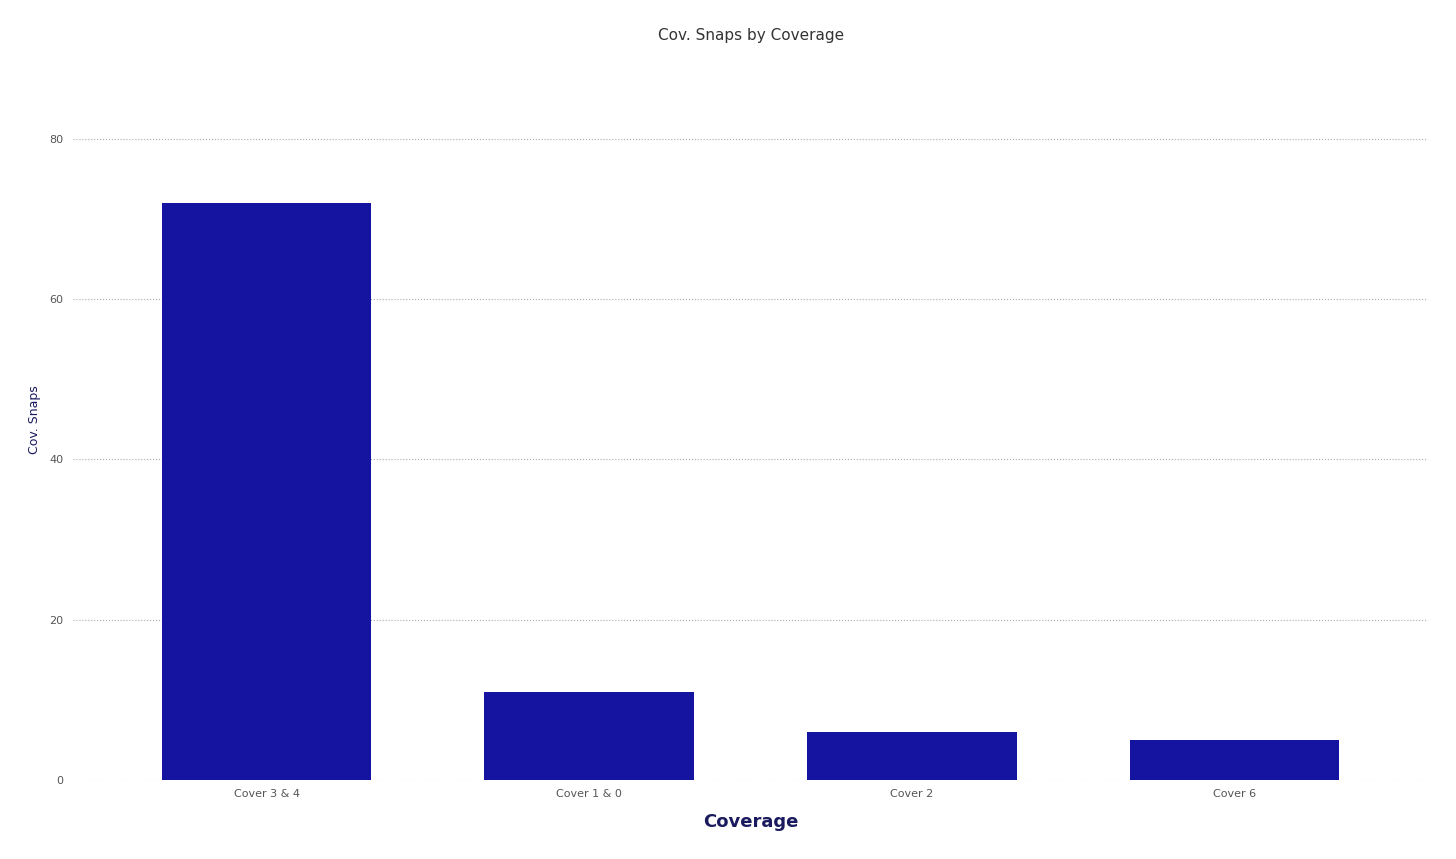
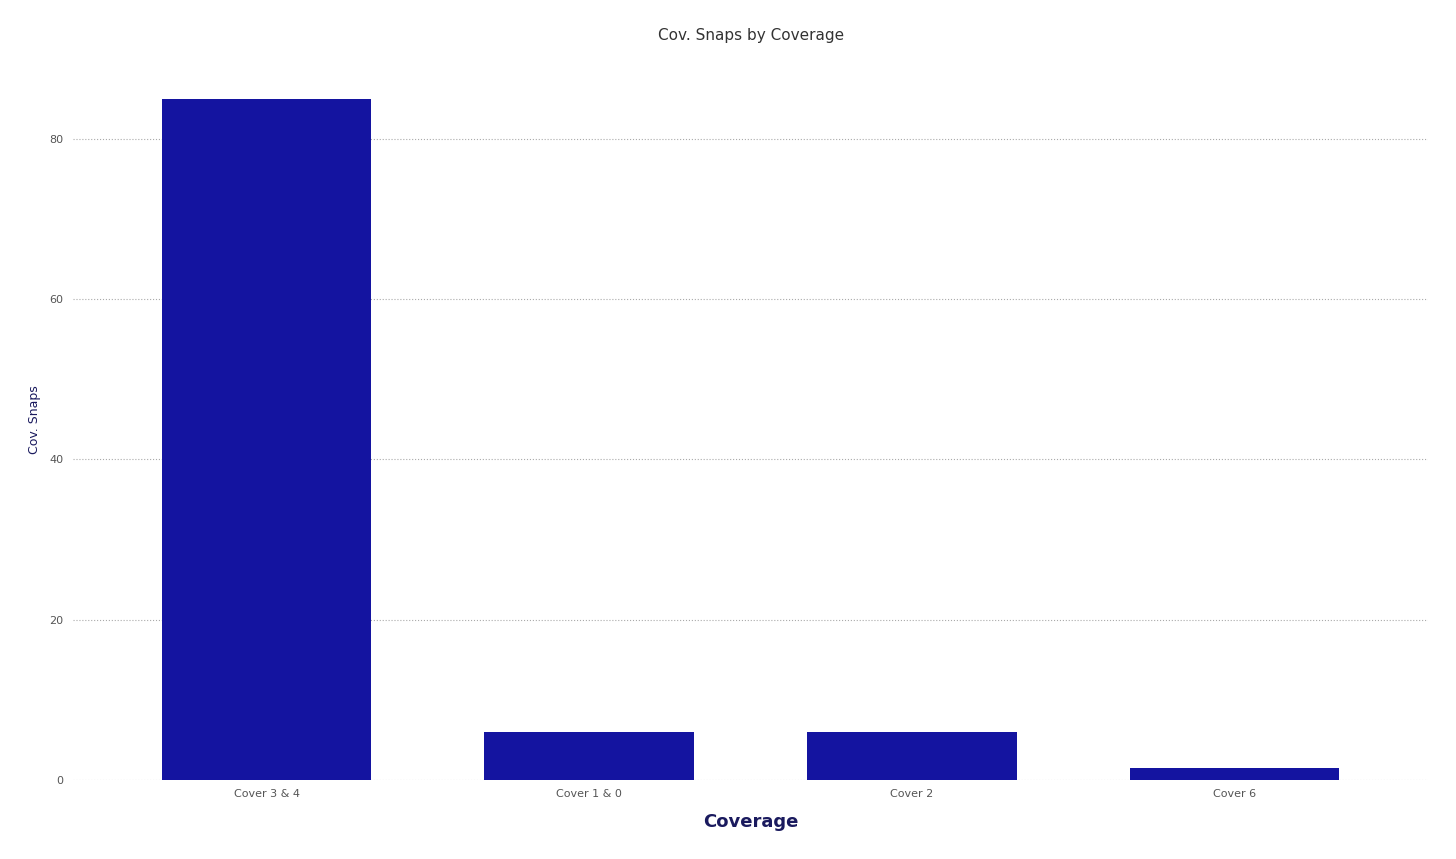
Cover 3 & 4: 72.0 -> 85.0
Cover 1 & 0: 11.0 -> 6.0
Cover 6: 5.0 -> 1.5
